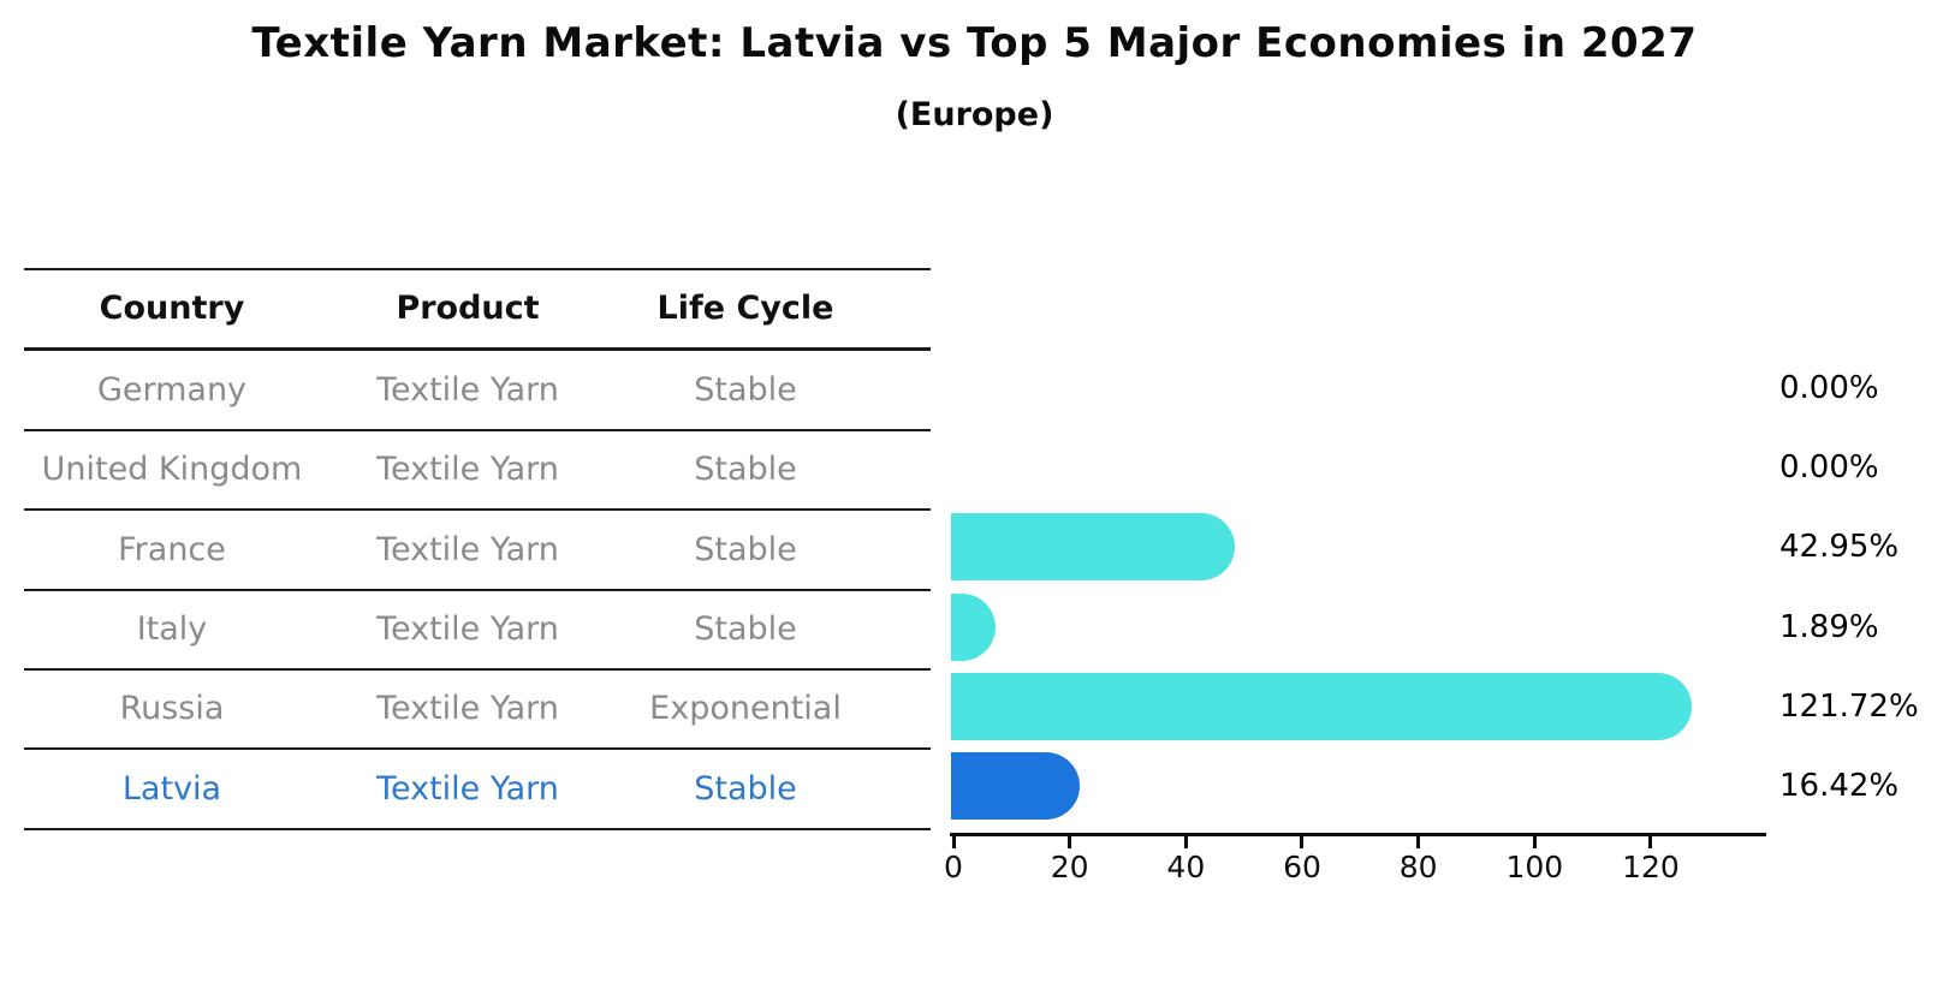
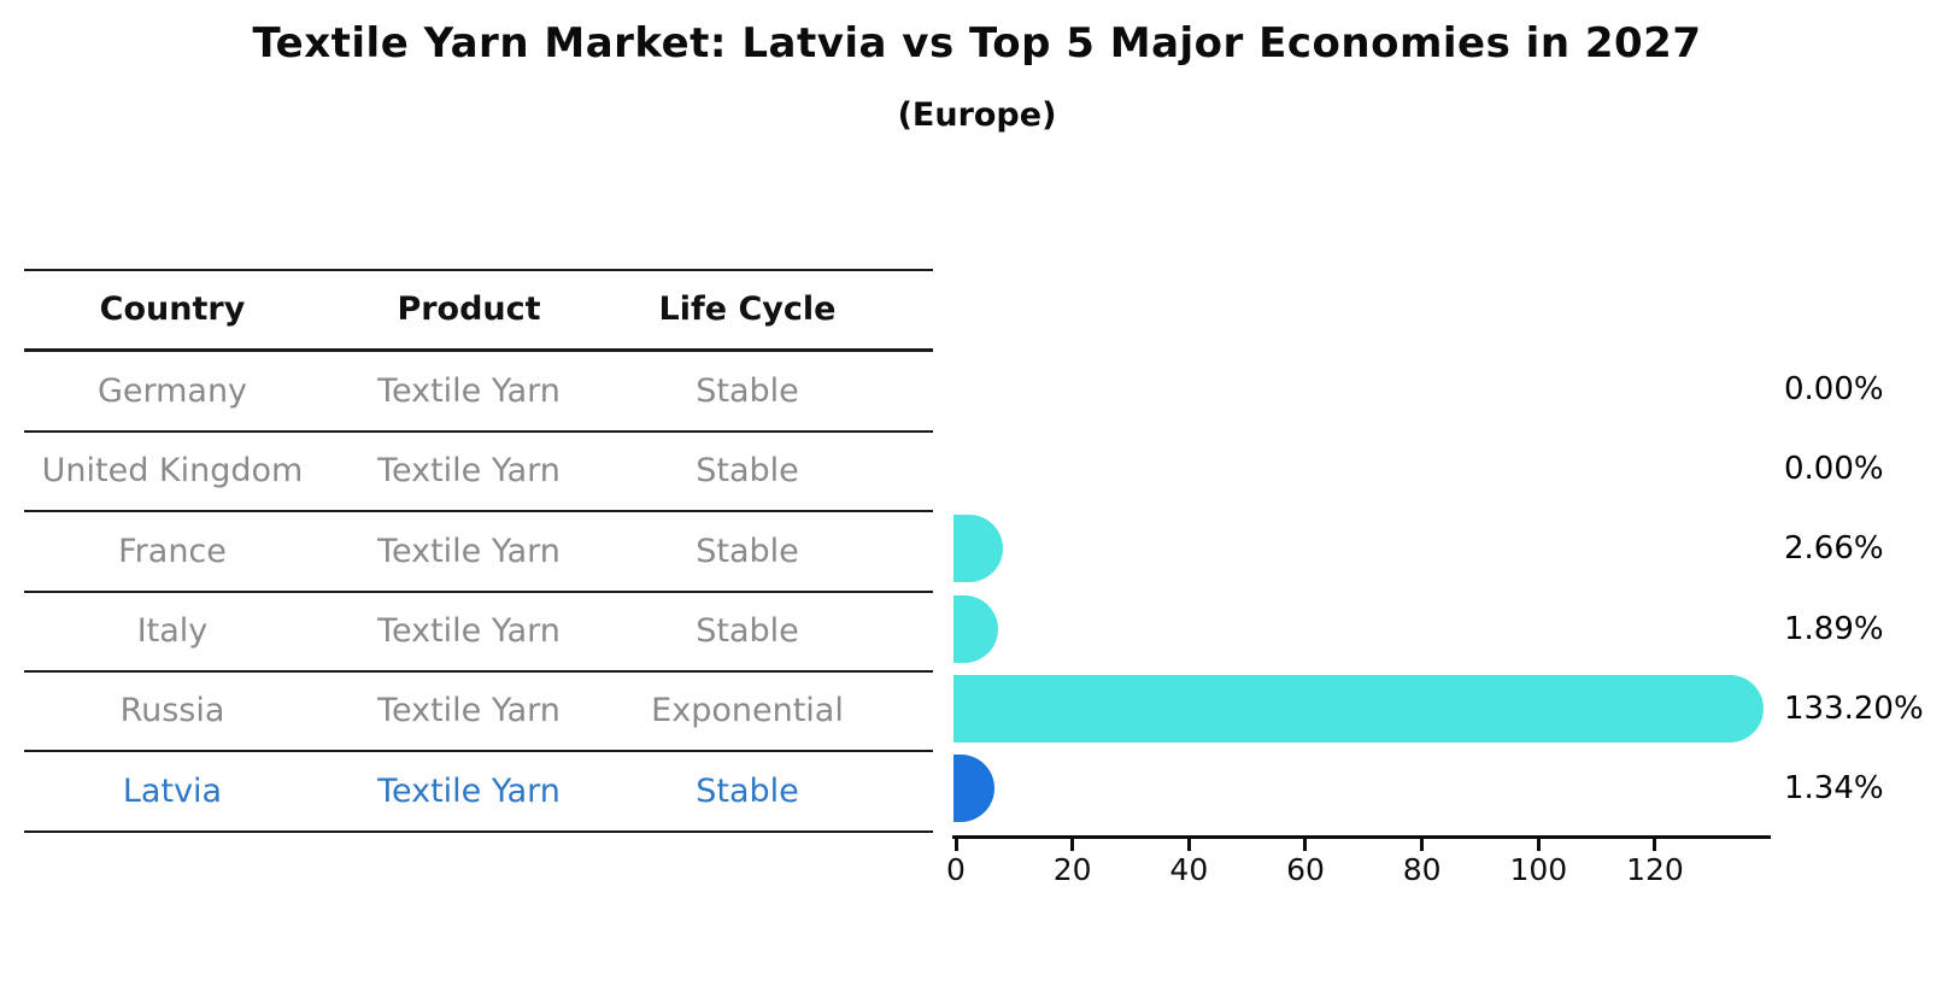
France: 42.95% -> 2.66%
Russia: 121.72% -> 133.20%
Latvia: 16.42% -> 1.34%
